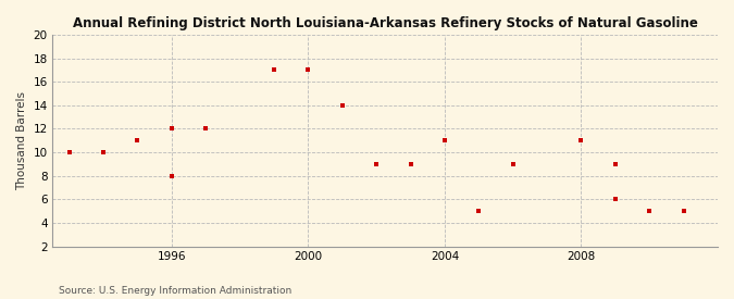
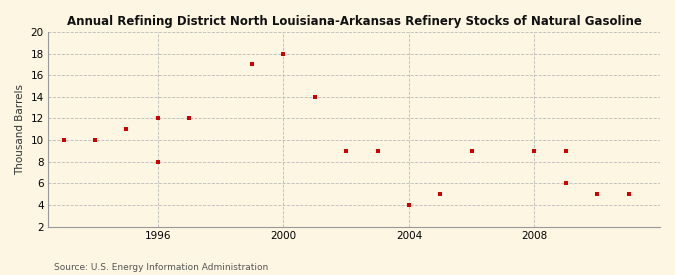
2000: 17 -> 18
2004: 11 -> 4
2008: 11 -> 9
